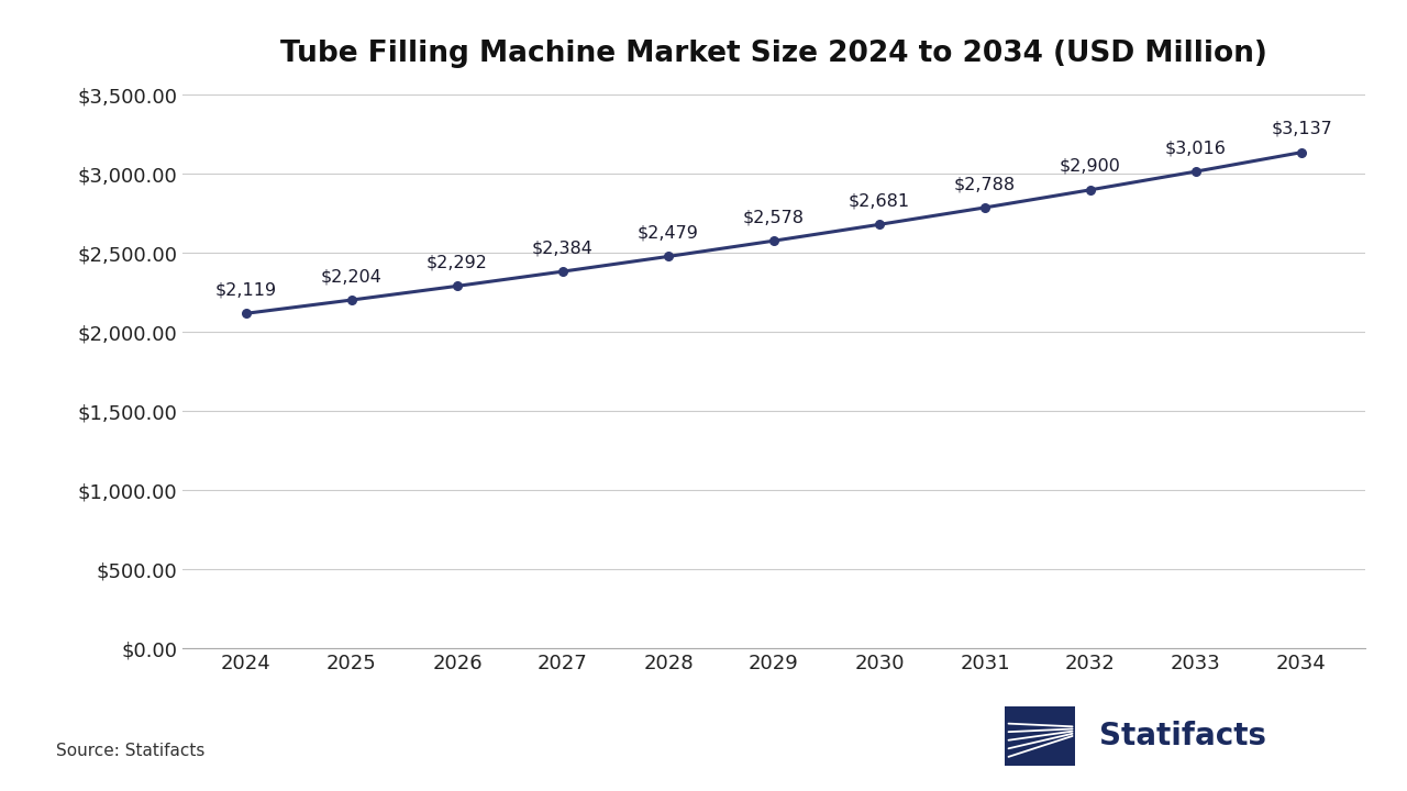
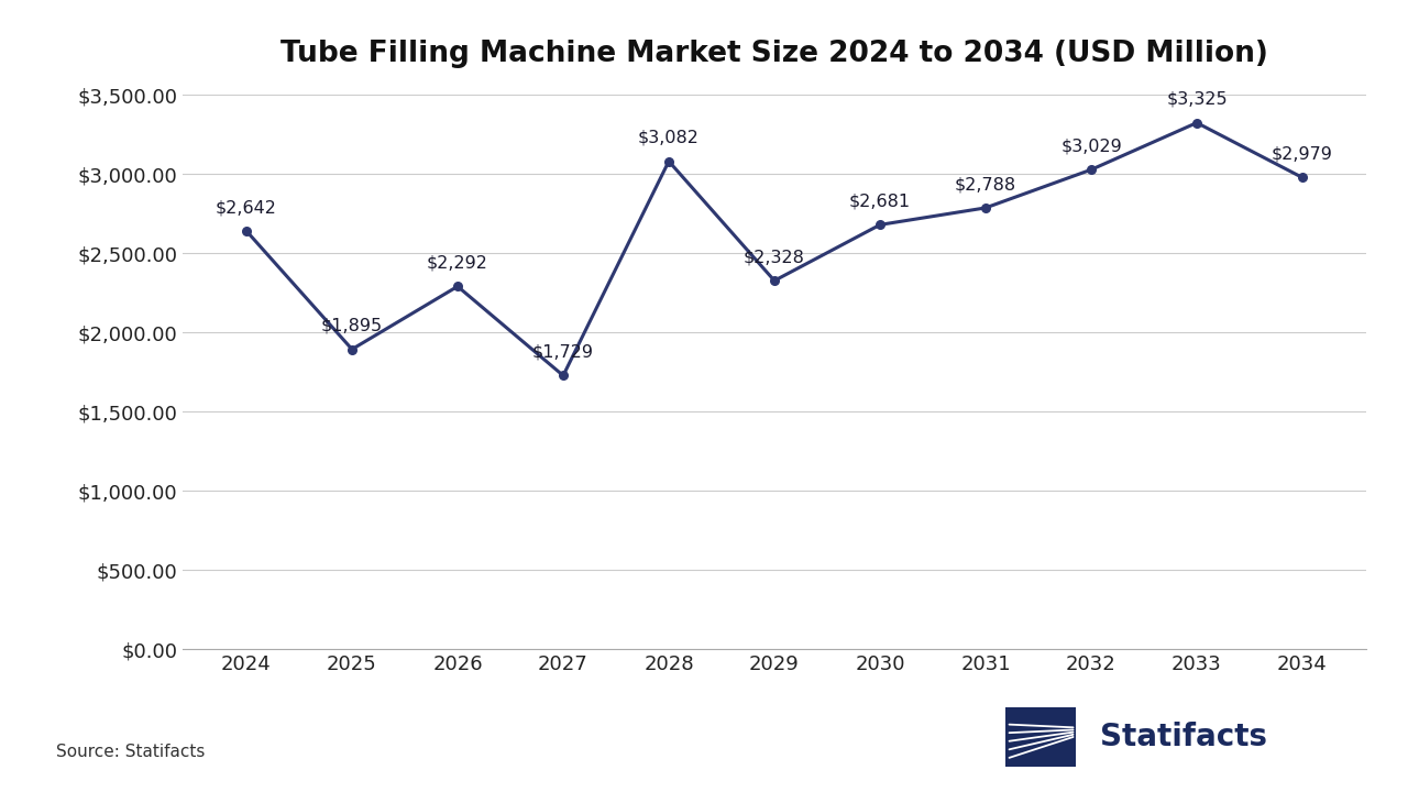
Tube Filling Machine Market Size 2024 to 2034 (USD Million)/2024: $2,119 -> $2,642
Tube Filling Machine Market Size 2024 to 2034 (USD Million)/2025: $2,204 -> $1,895
Tube Filling Machine Market Size 2024 to 2034 (USD Million)/2027: $2,384 -> $1,729
Tube Filling Machine Market Size 2024 to 2034 (USD Million)/2028: $2,479 -> $3,082
Tube Filling Machine Market Size 2024 to 2034 (USD Million)/2029: $2,578 -> $2,328
Tube Filling Machine Market Size 2024 to 2034 (USD Million)/2032: $2,900 -> $3,029
Tube Filling Machine Market Size 2024 to 2034 (USD Million)/2033: $3,016 -> $3,325
Tube Filling Machine Market Size 2024 to 2034 (USD Million)/2034: $3,137 -> $2,979
